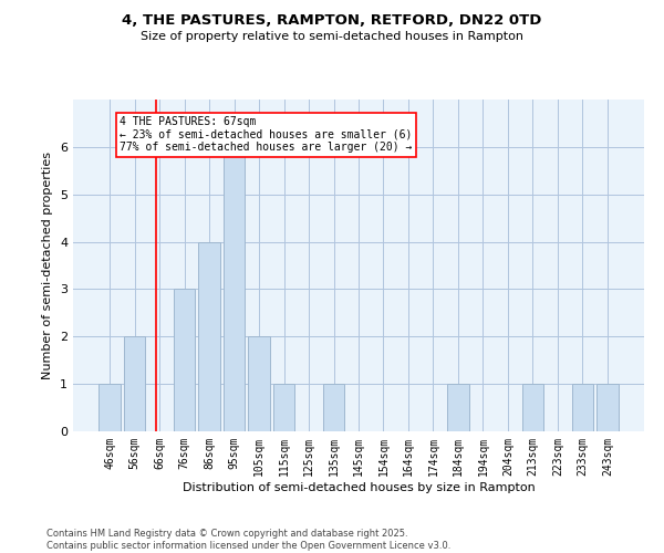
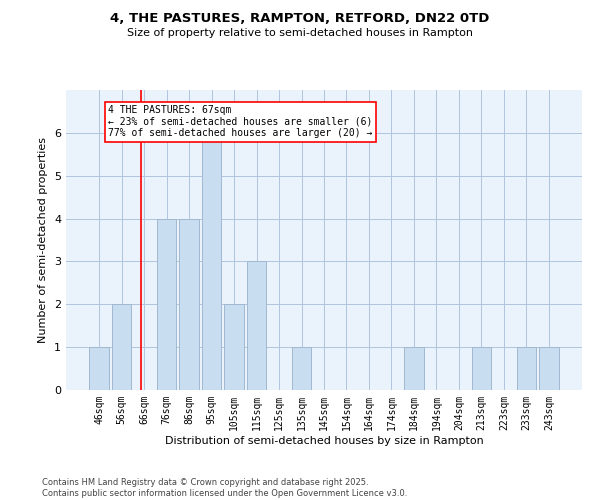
76sqm: 3 -> 4
115sqm: 1 -> 3
